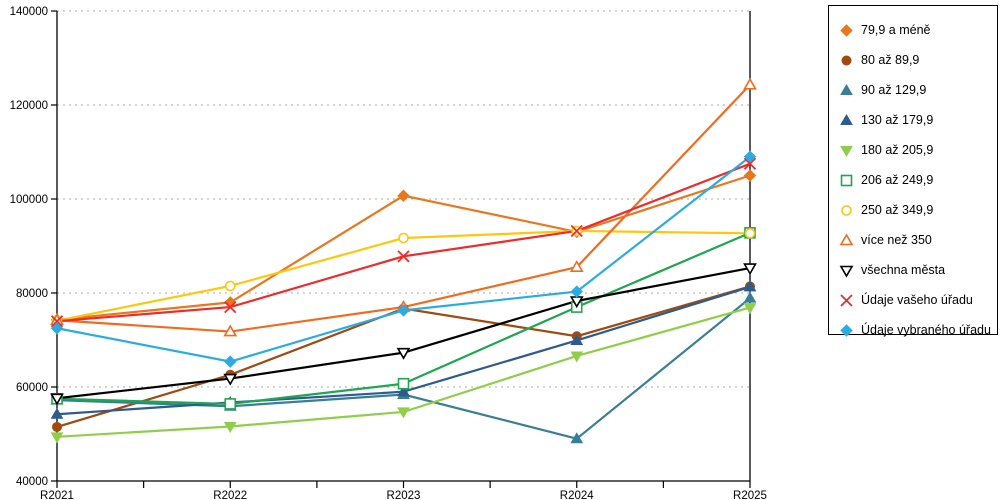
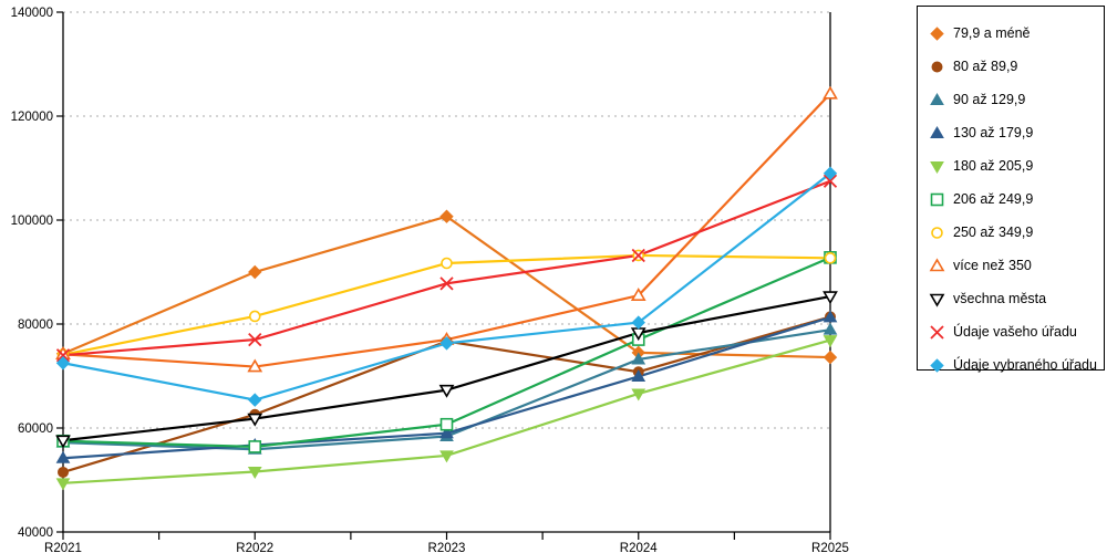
79,9 a méně/R2022: 78000 -> 90000
79,9 a méně/R2024: 93000 -> 74000
90 až 129,9/R2024: 49000 -> 73000
79,9 a méně/R2025: 105000 -> 74000
